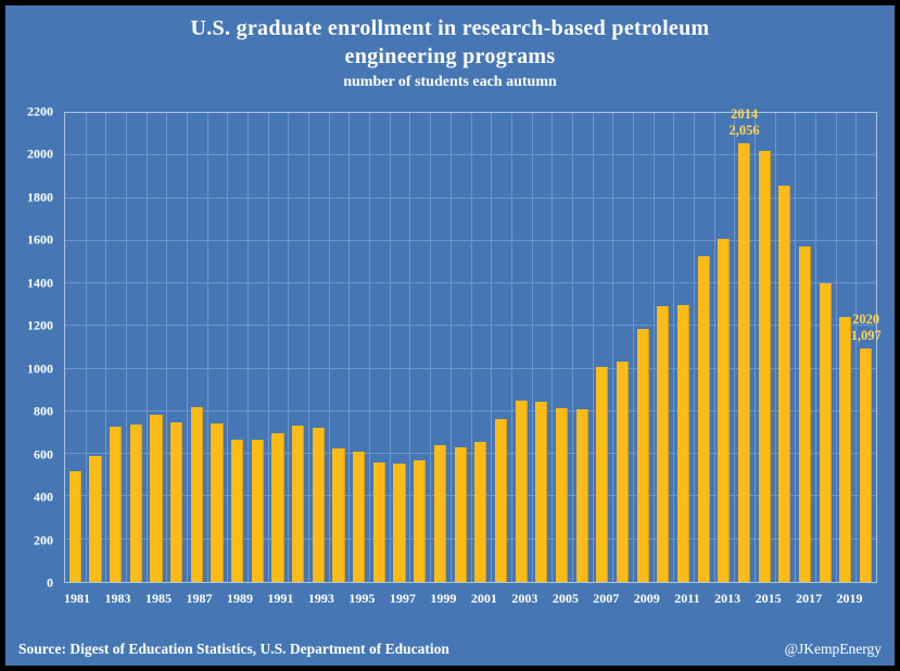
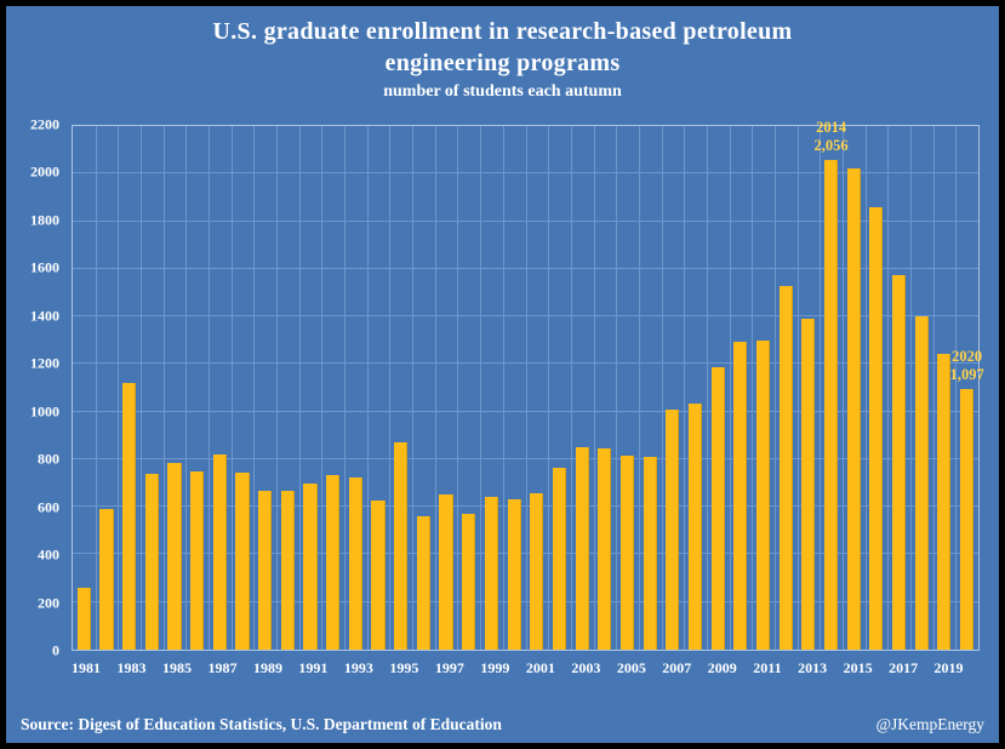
1981: 520 -> 260
1983: 730 -> 1120
1995: 610 -> 870
1997: 560 -> 650
2013: 1610 -> 1390
